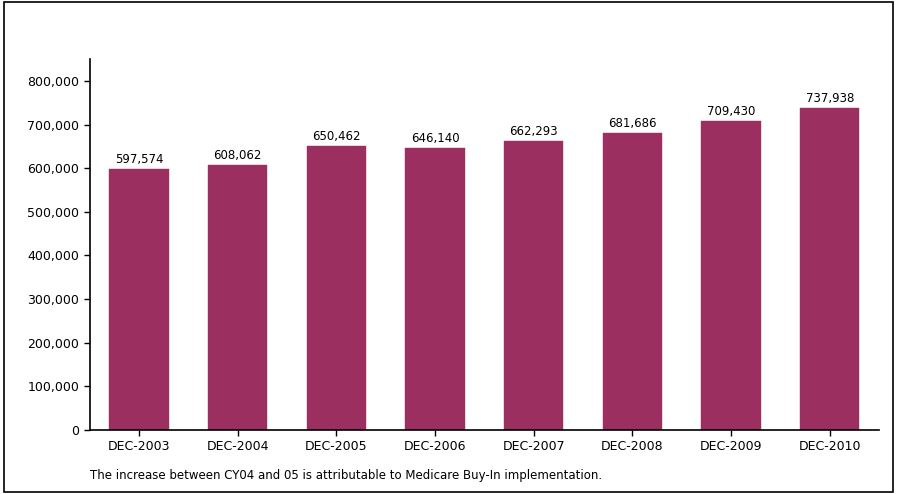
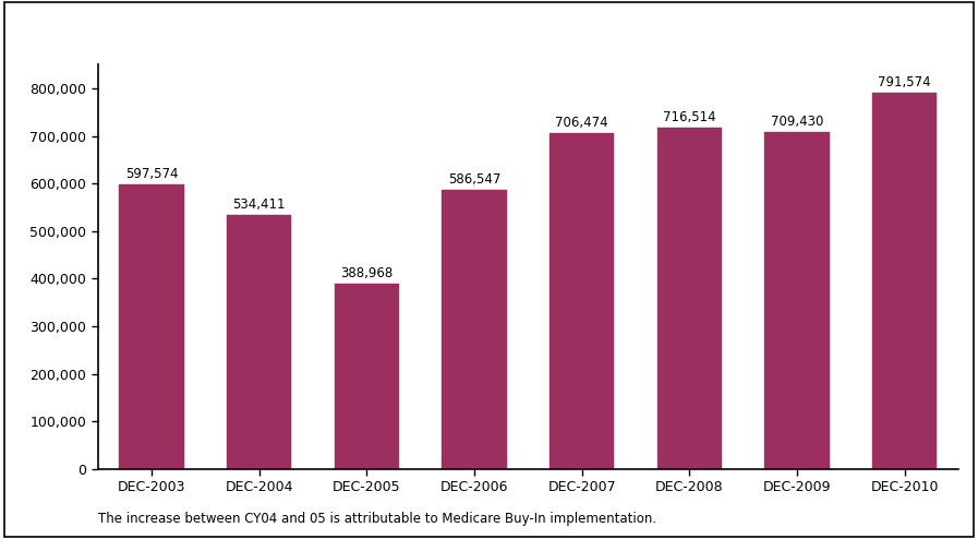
DEC-2004: 608,062 -> 534,411
DEC-2005: 650,462 -> 388,968
DEC-2006: 646,140 -> 586,547
DEC-2007: 662,293 -> 706,474
DEC-2008: 681,686 -> 716,514
DEC-2010: 737,938 -> 791,574
